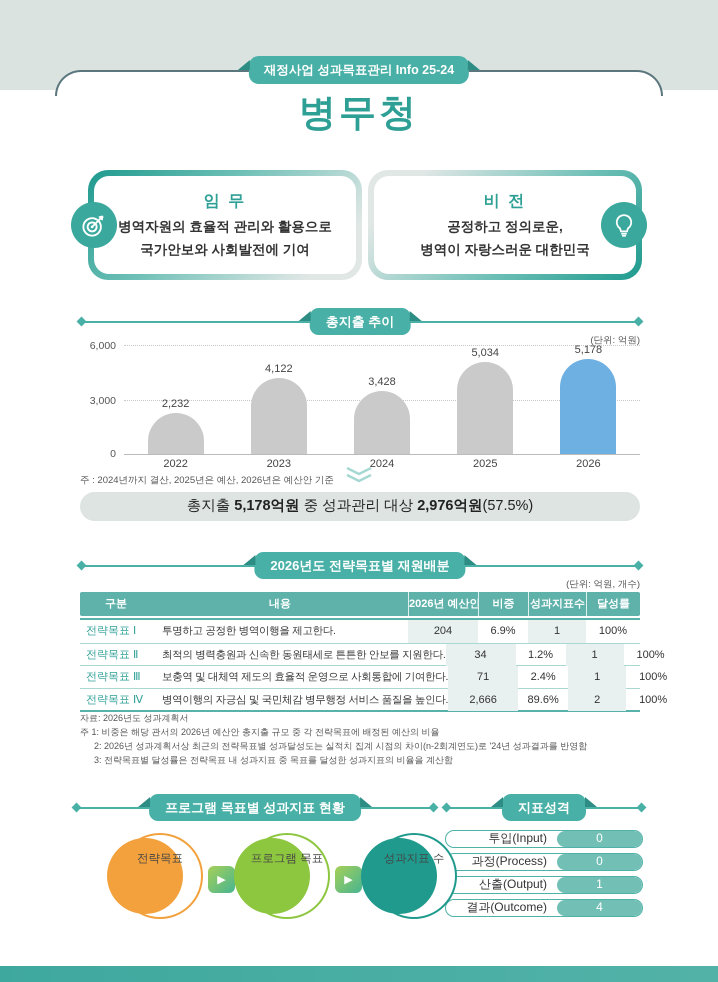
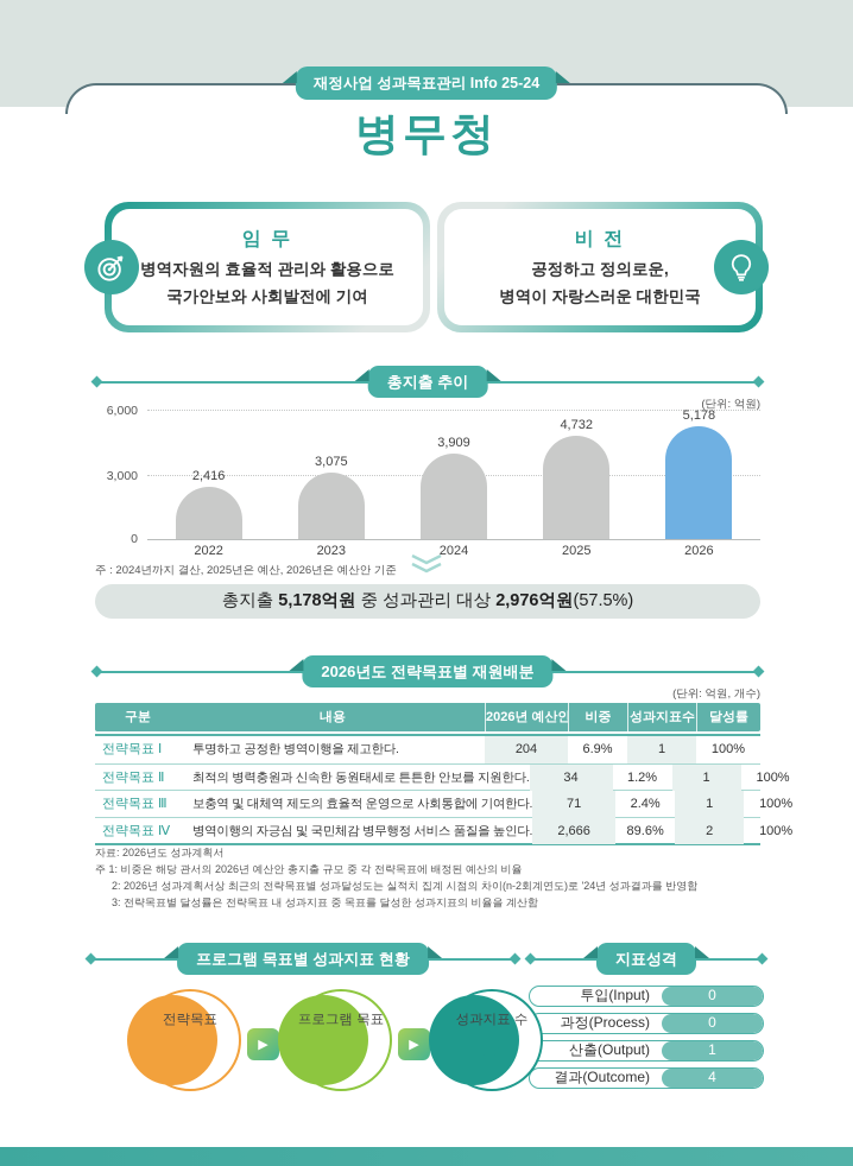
2022: 2,232 -> 2,416
2023: 4,122 -> 3,075
2024: 3,428 -> 3,909
2025: 5,034 -> 4,732
